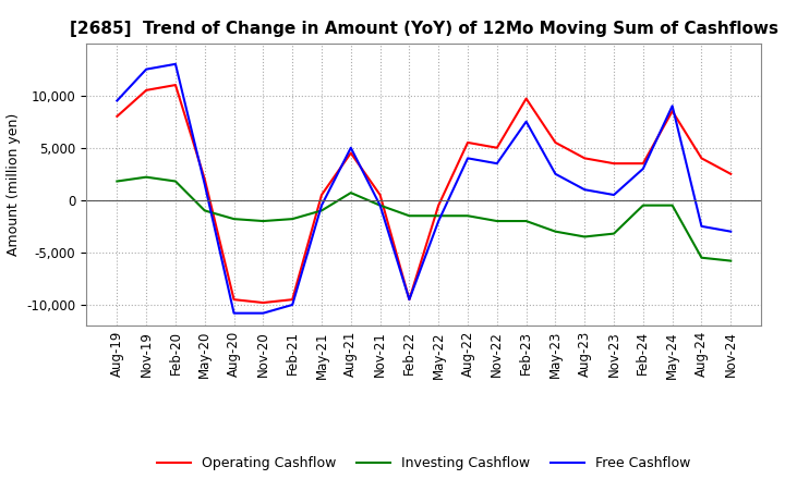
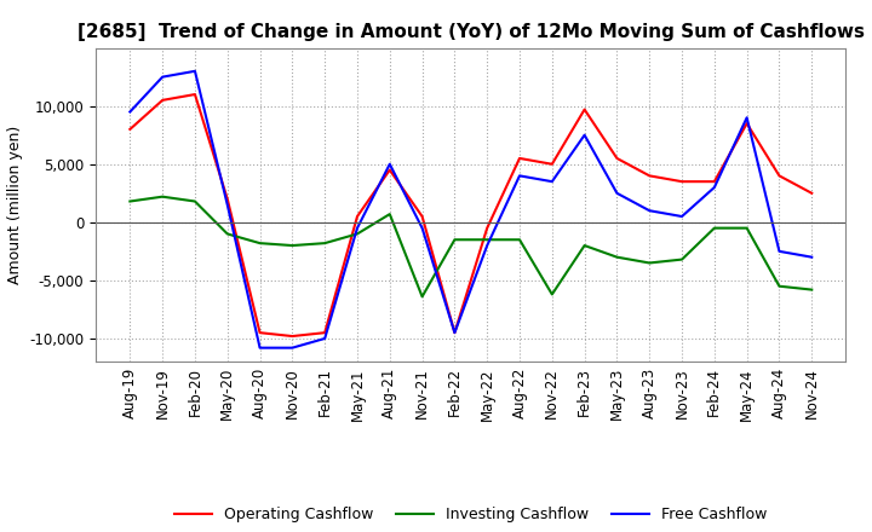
Investing Cashflow/Nov-21: -500 -> -6,400
Investing Cashflow/Nov-22: -2,000 -> -6,200
